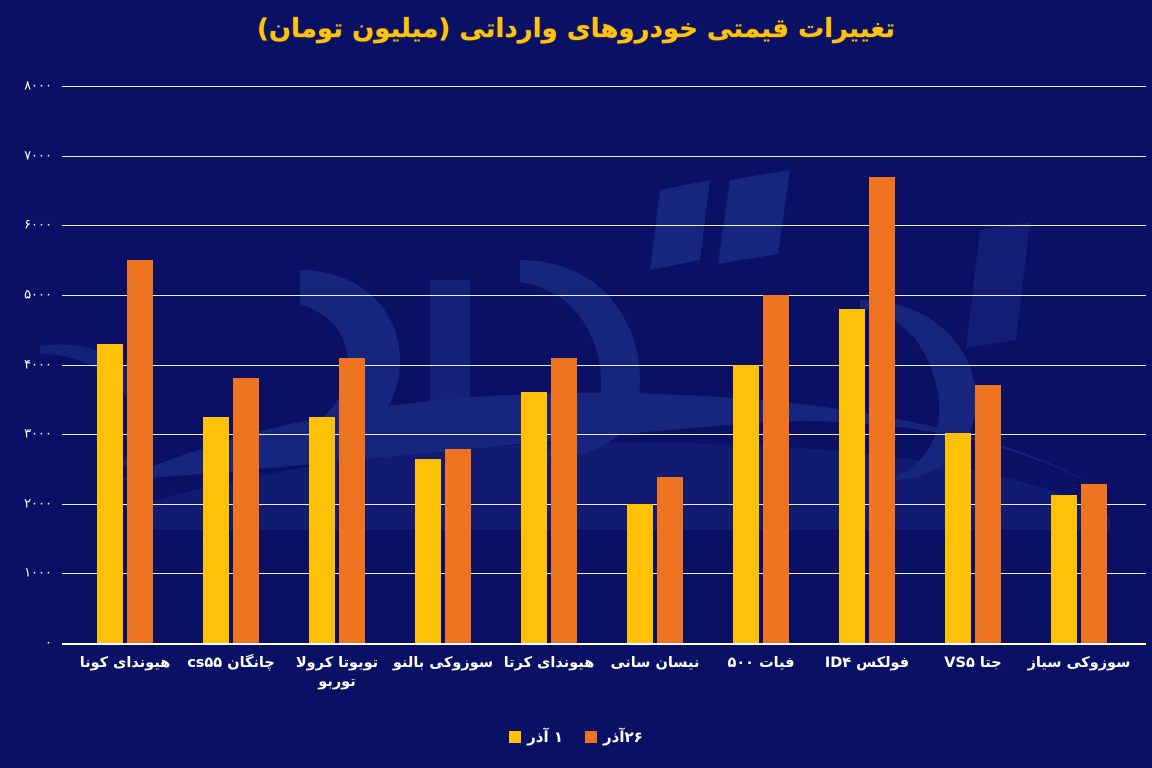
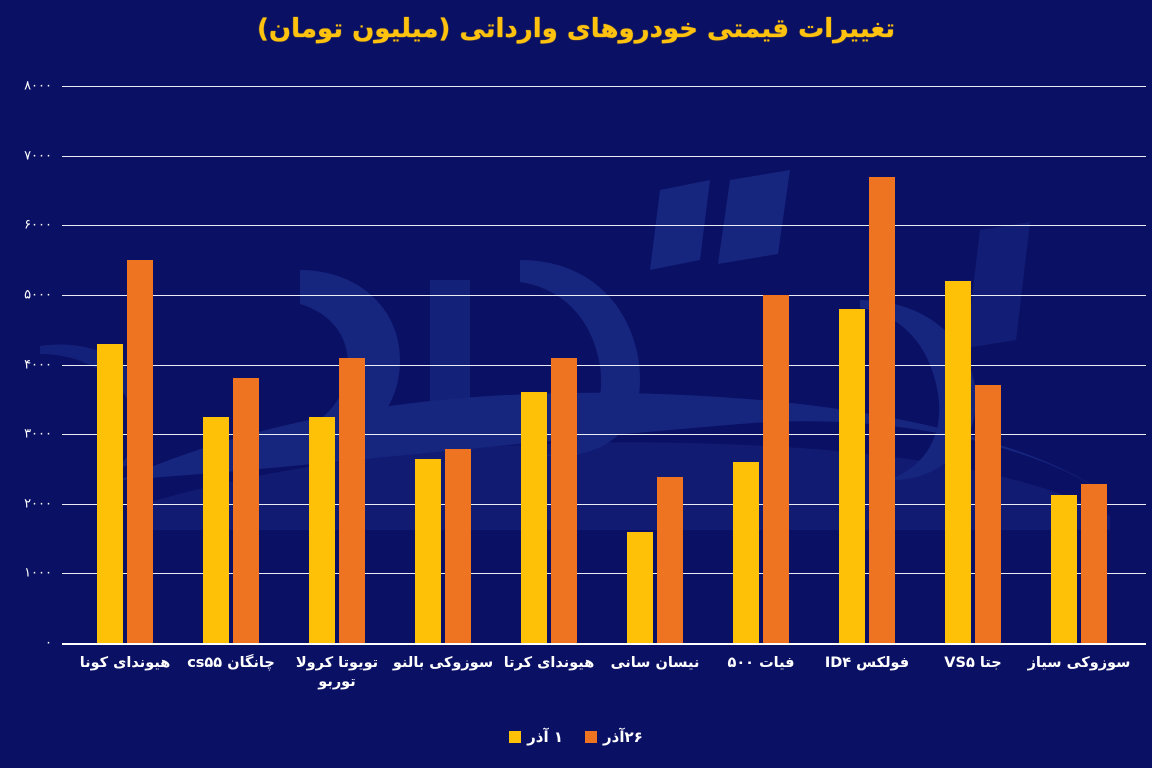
۱ آذر/نیسان سانی: 2000 -> 1600
۱ آذر/فیات ۵۰۰: 4000 -> 2600
۱ آذر/جتا VS۵: 3000 -> 5200
